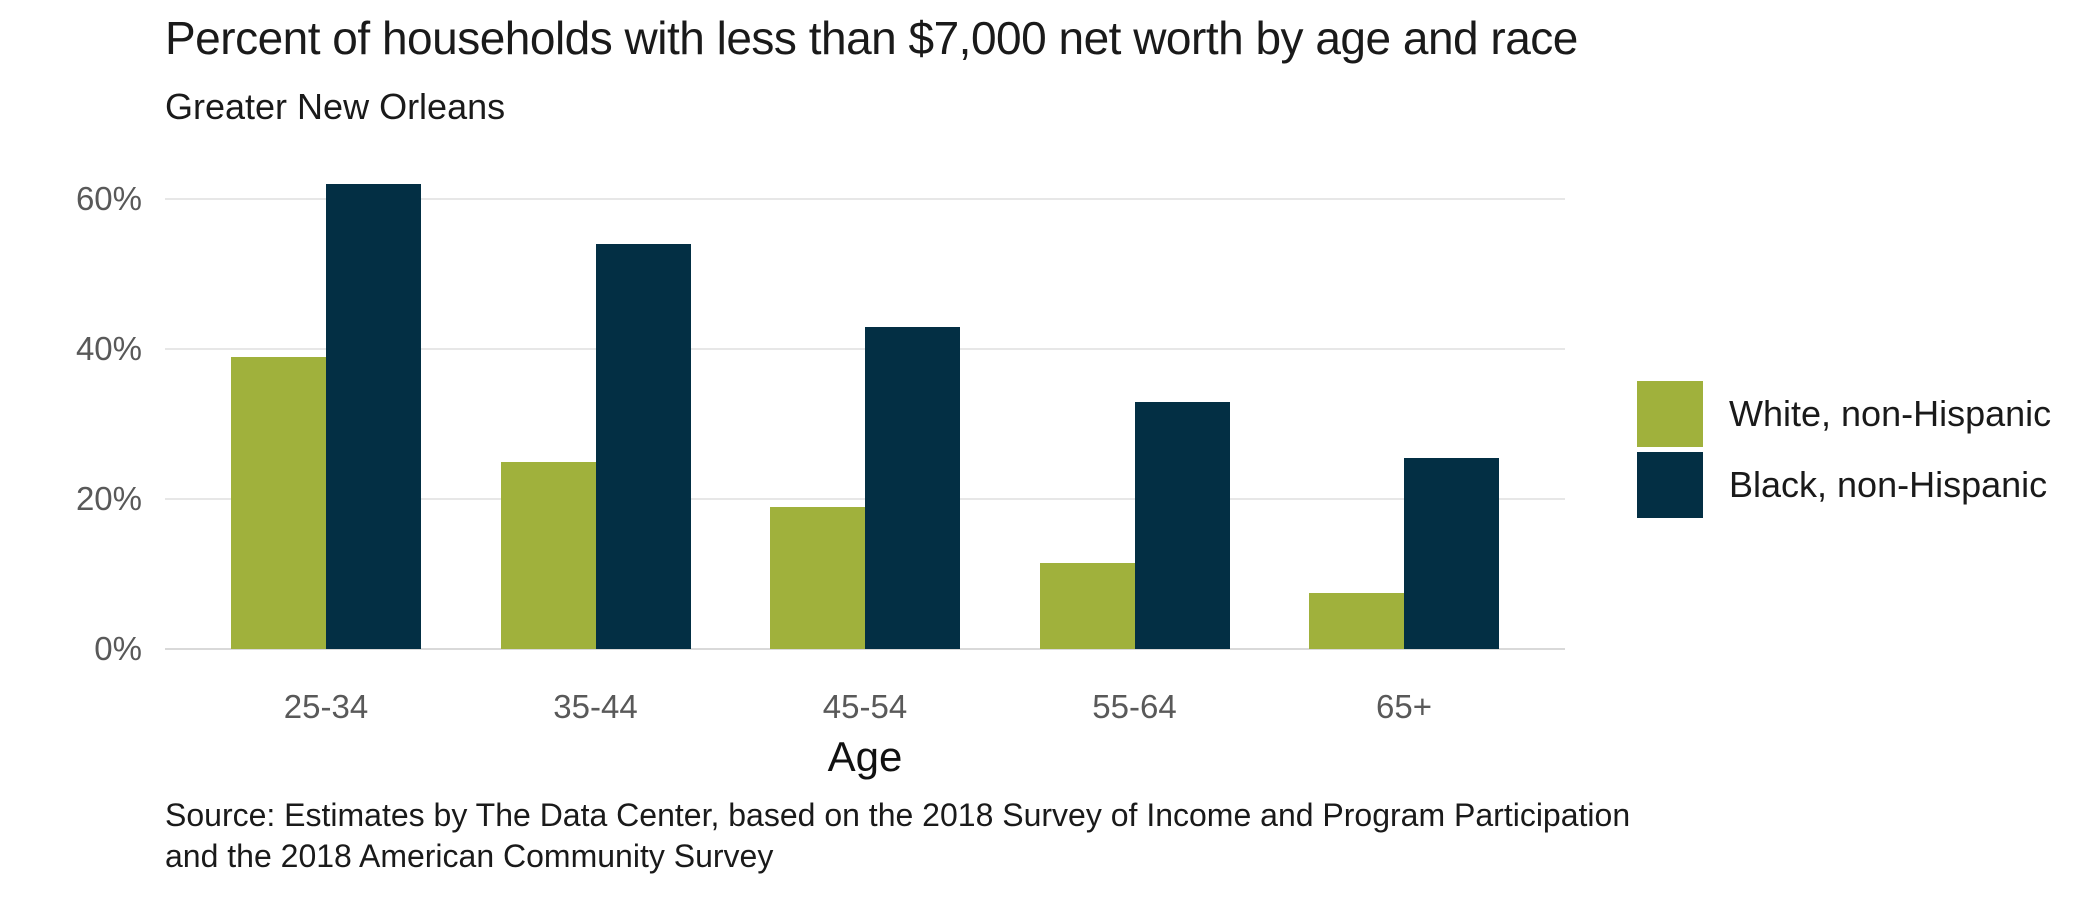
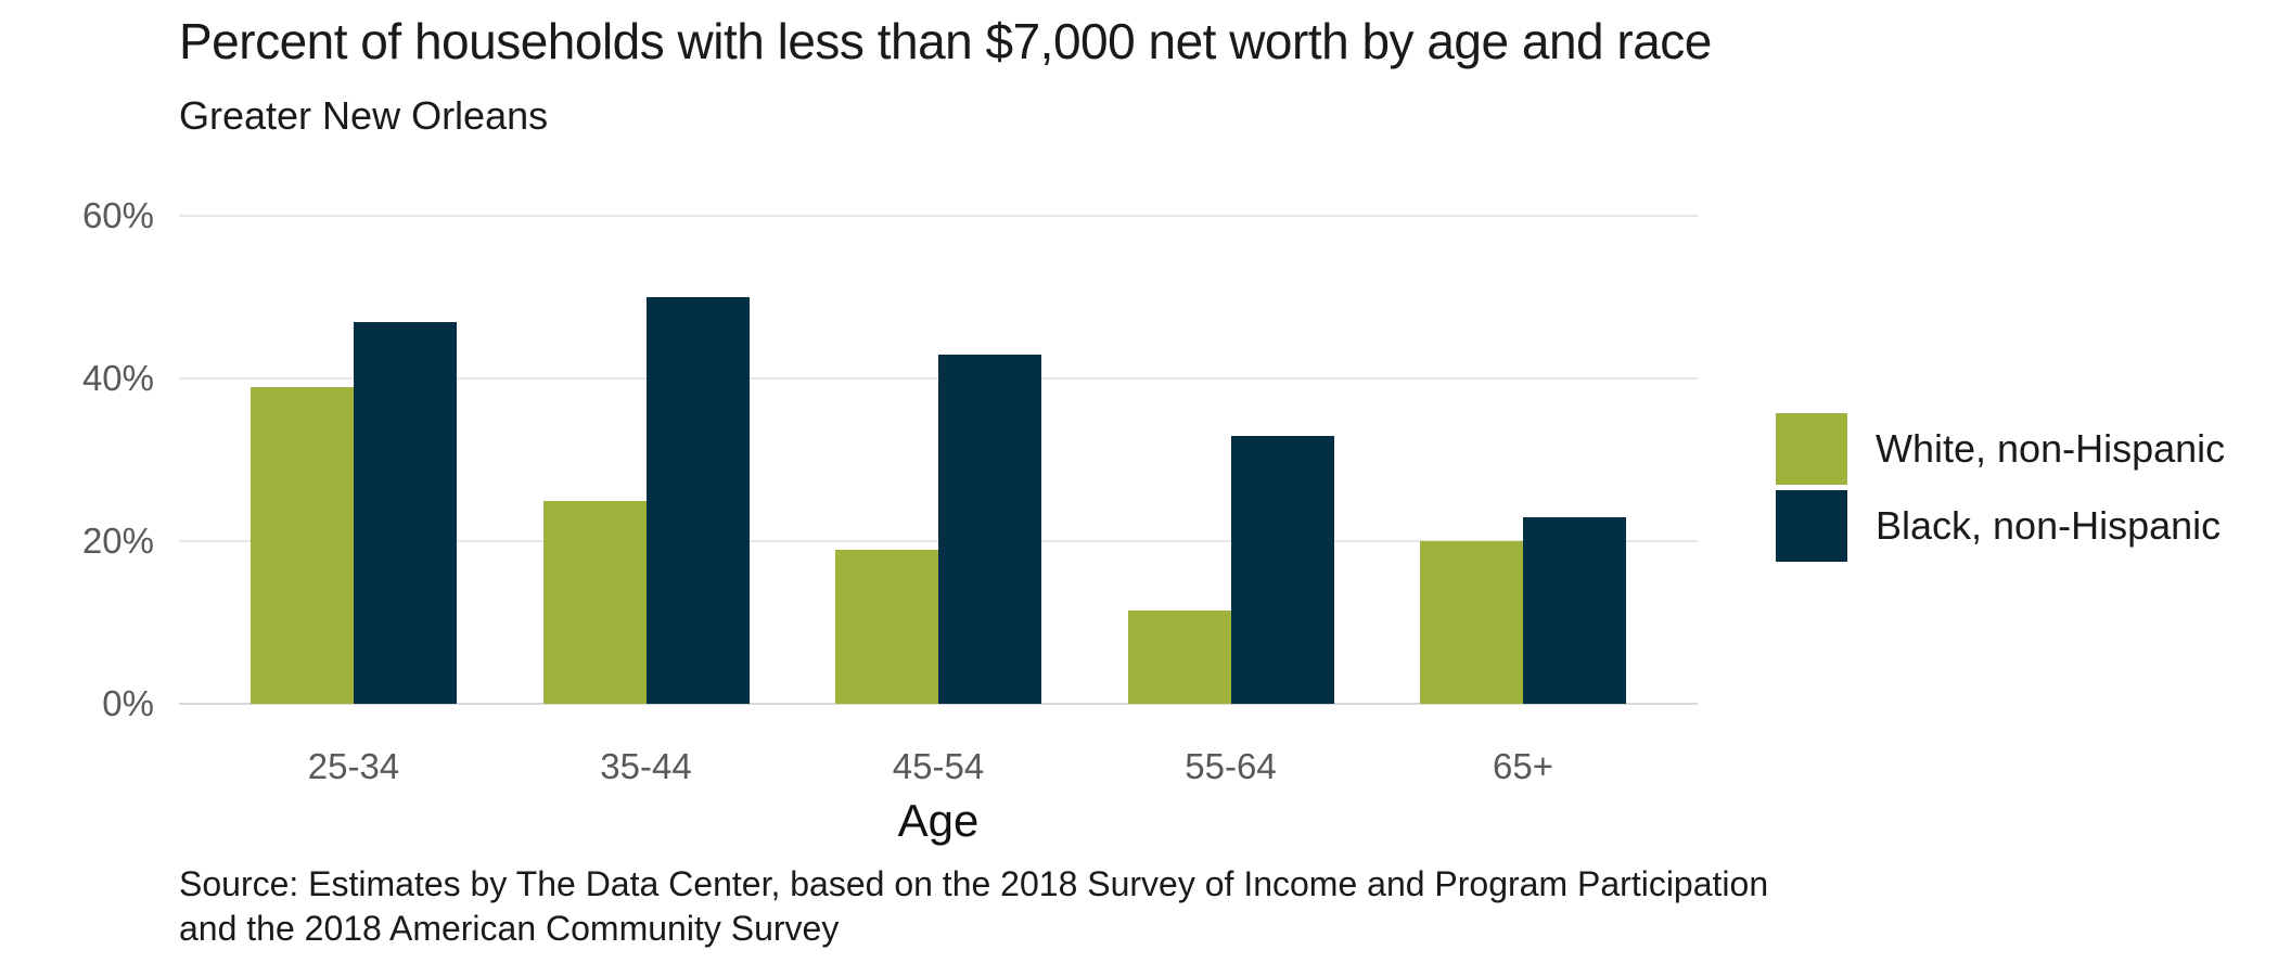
Black, non-Hispanic/25-34: 62% -> 47%
Black, non-Hispanic/35-44: 54% -> 50%
White, non-Hispanic/65+: 8% -> 20%
Black, non-Hispanic/65+: 26% -> 23%
